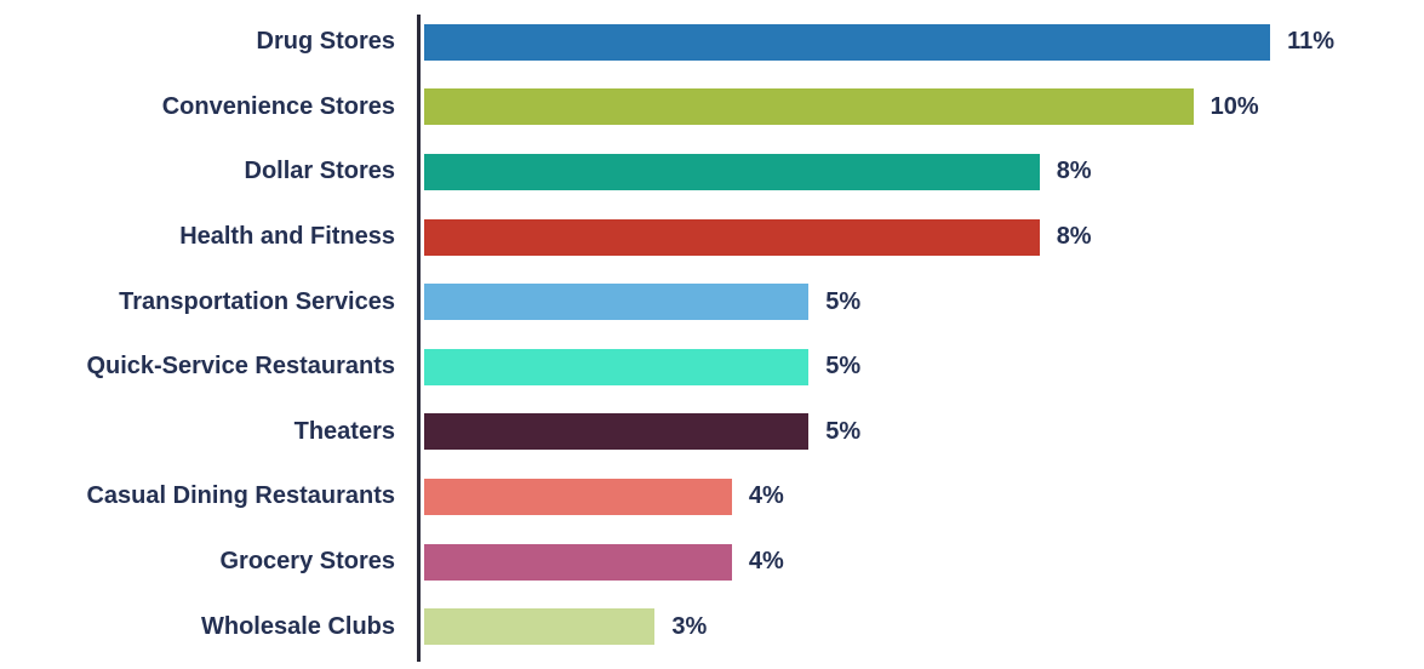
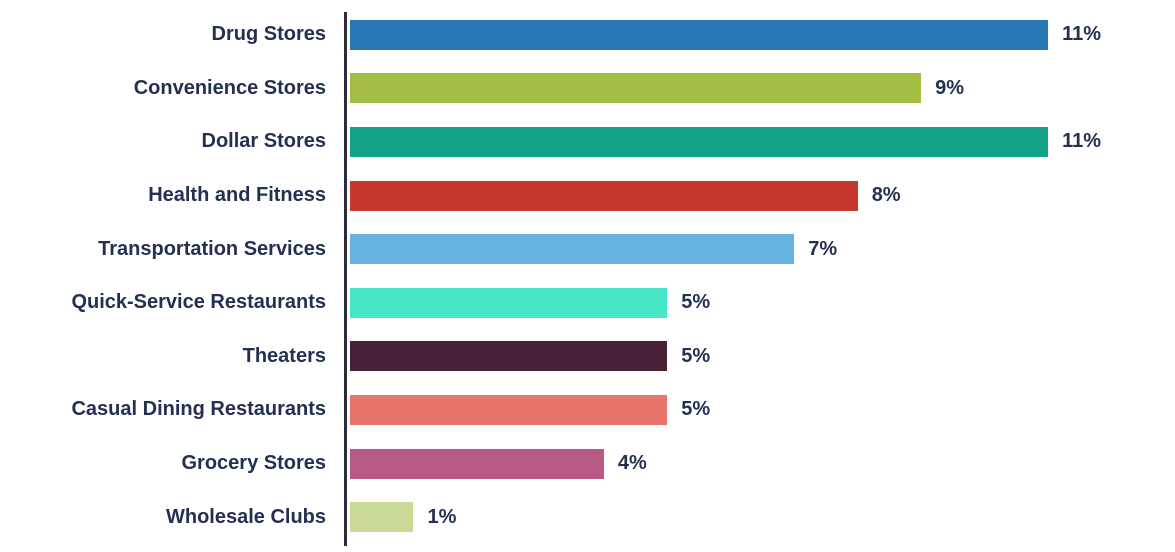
Convenience Stores: 10% -> 9%
Dollar Stores: 8% -> 11%
Transportation Services: 5% -> 7%
Casual Dining Restaurants: 4% -> 5%
Wholesale Clubs: 3% -> 1%
